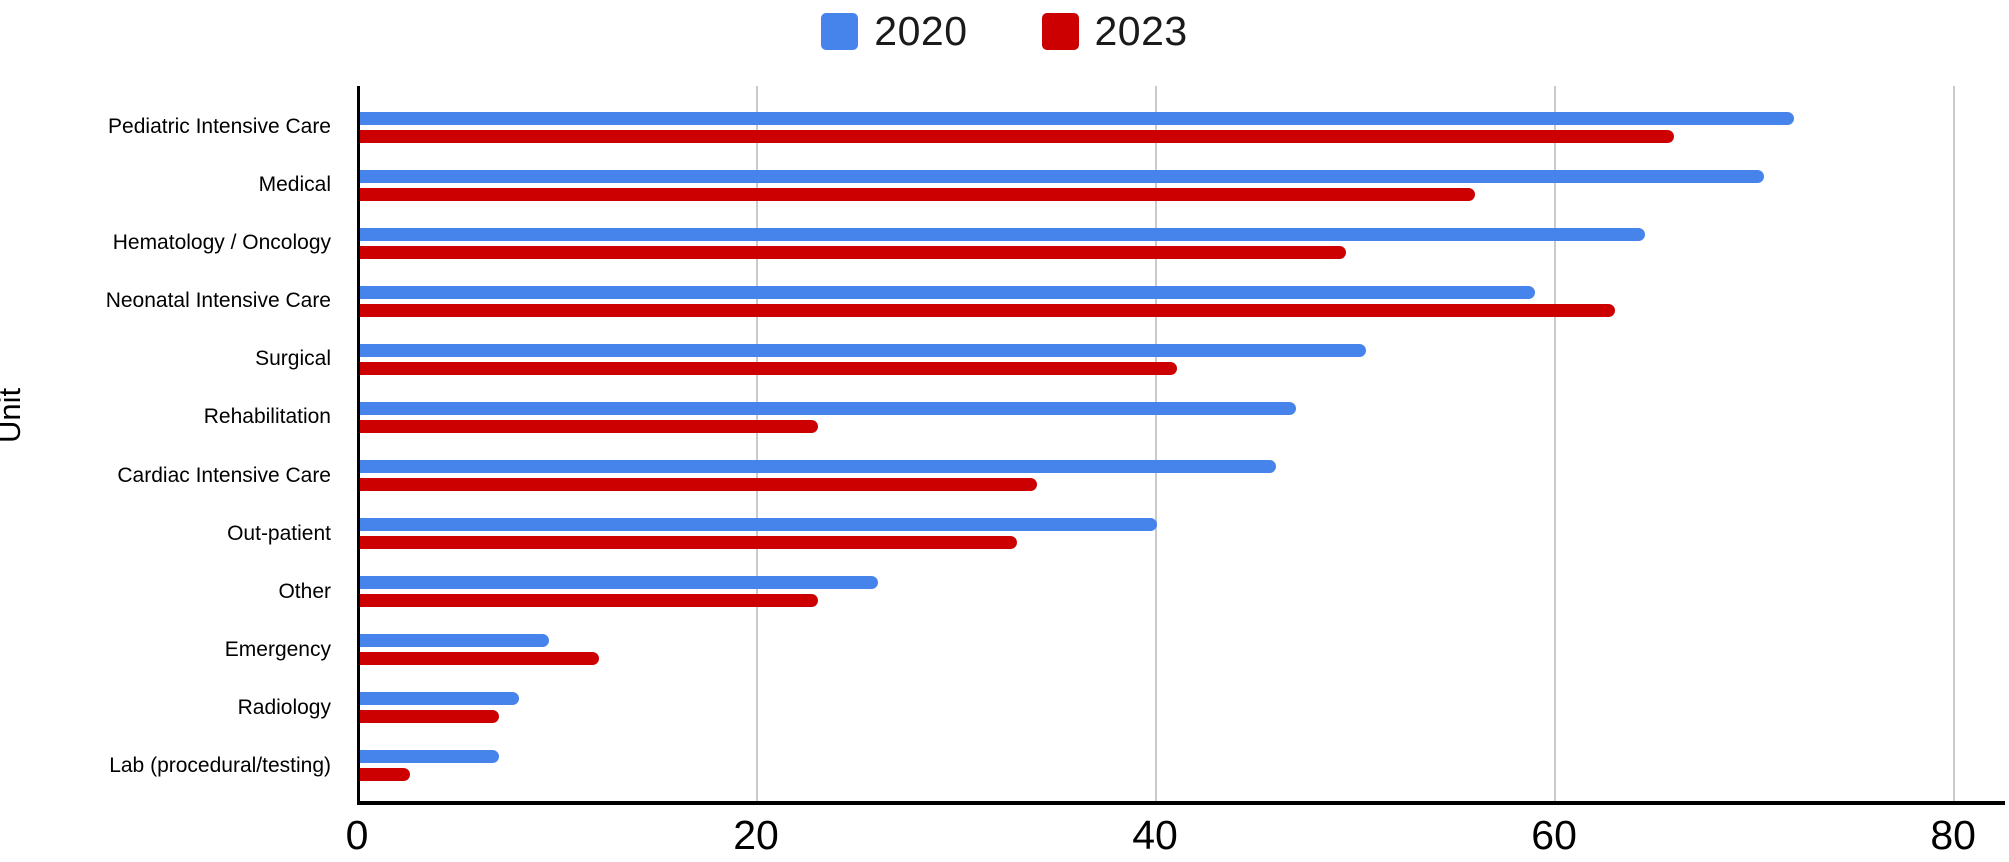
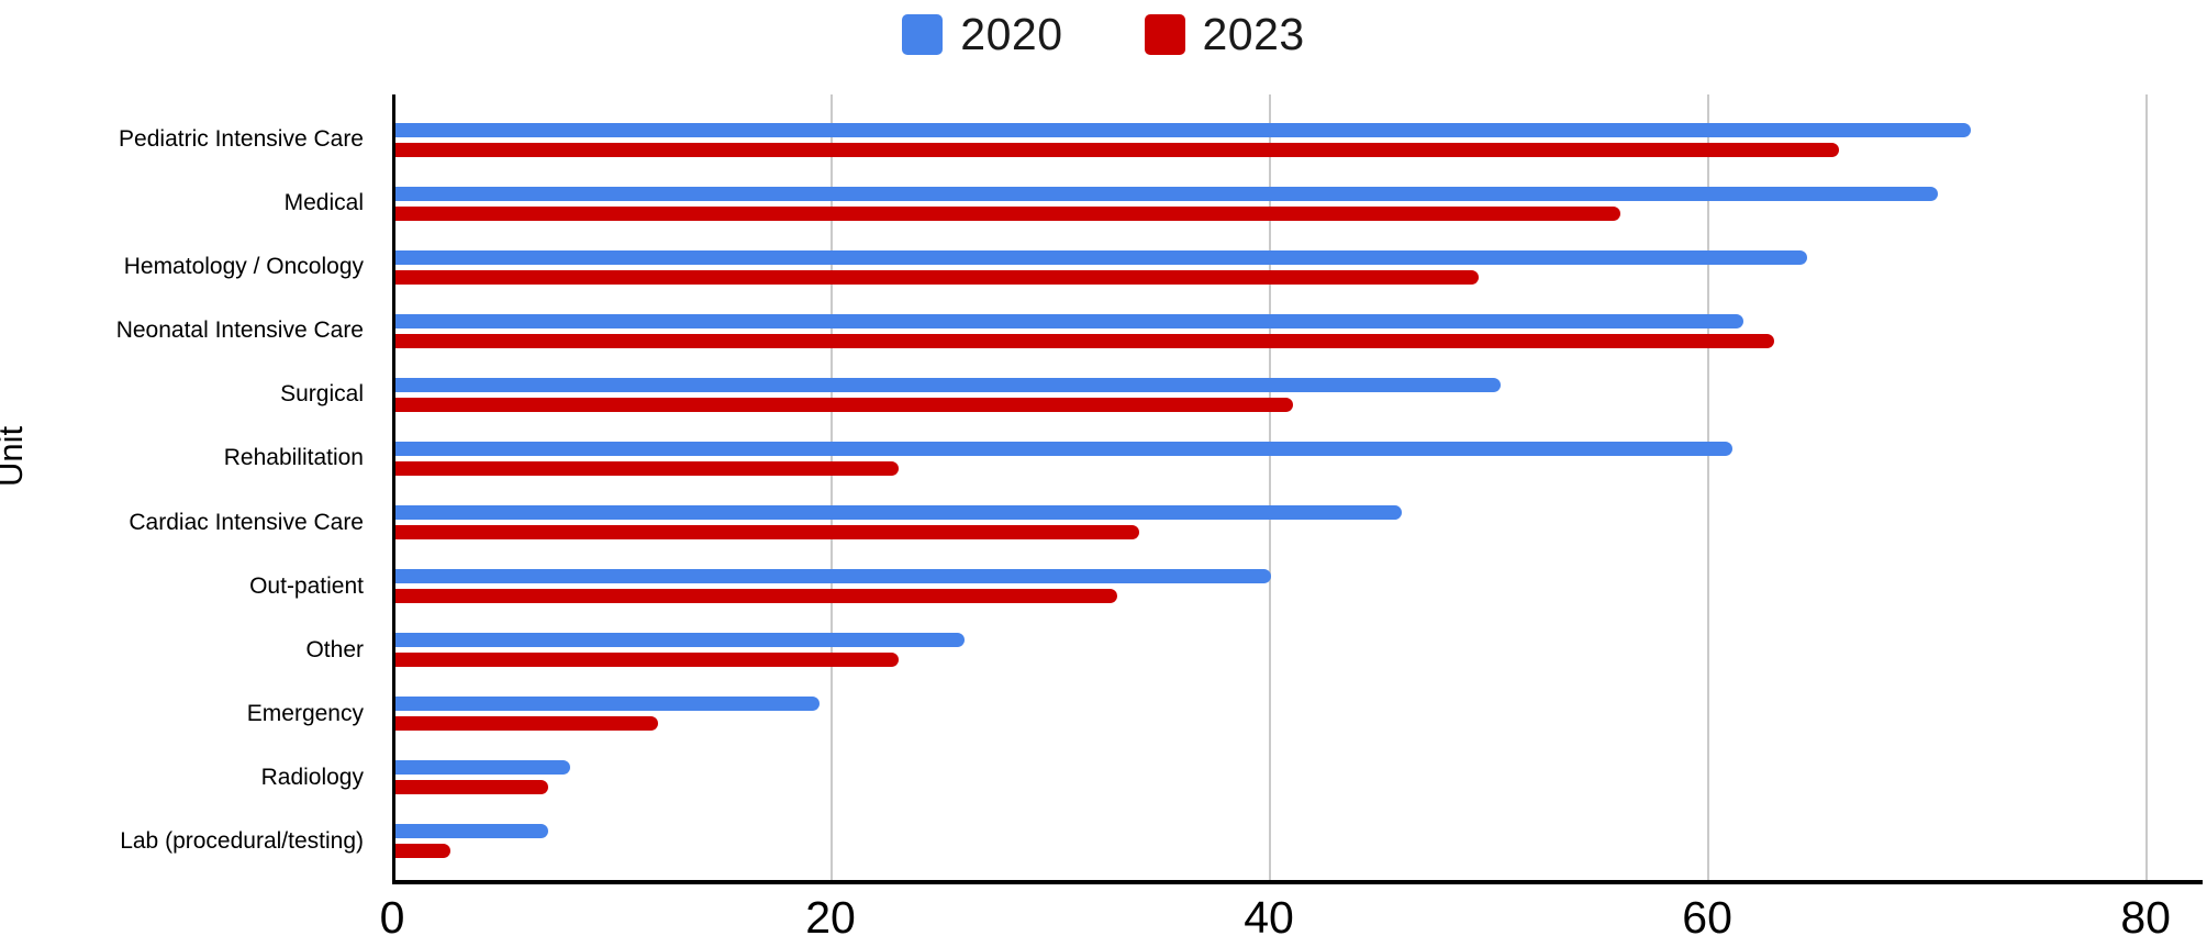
2020/Neonatal Intensive Care: 59.0 -> 61.6
2020/Rehabilitation: 47.0 -> 61.1
2020/Emergency: 9.5 -> 19.4
